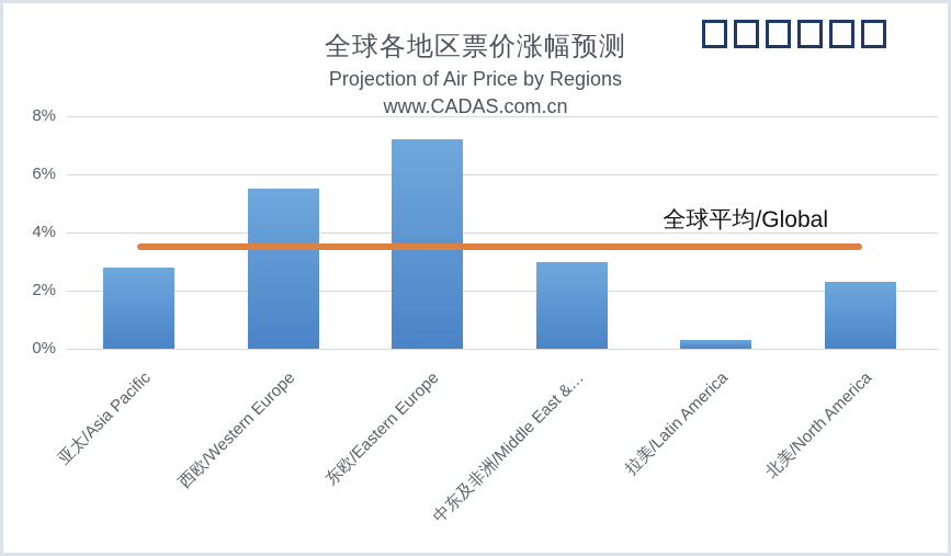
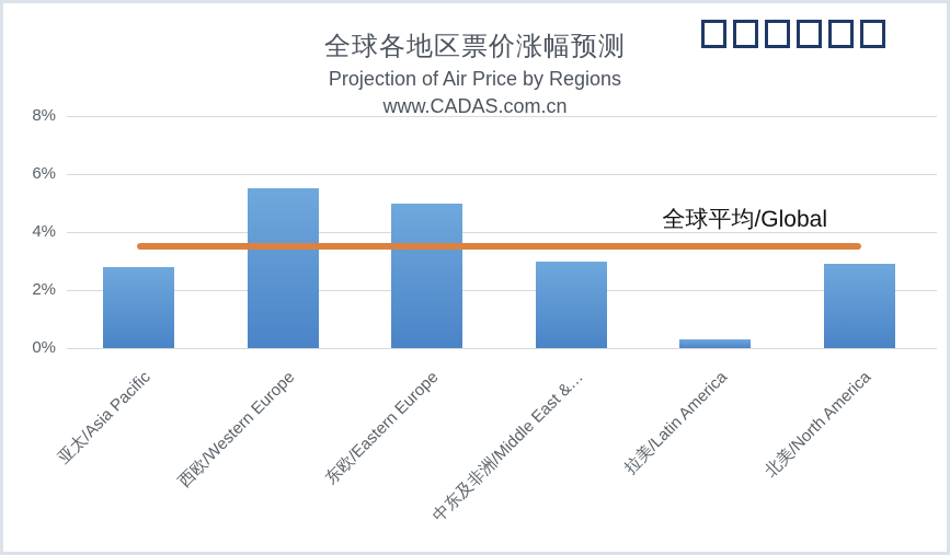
东欧/Eastern Europe: 7.2% -> 5.0%
北美/North America: 2.3% -> 2.9%
